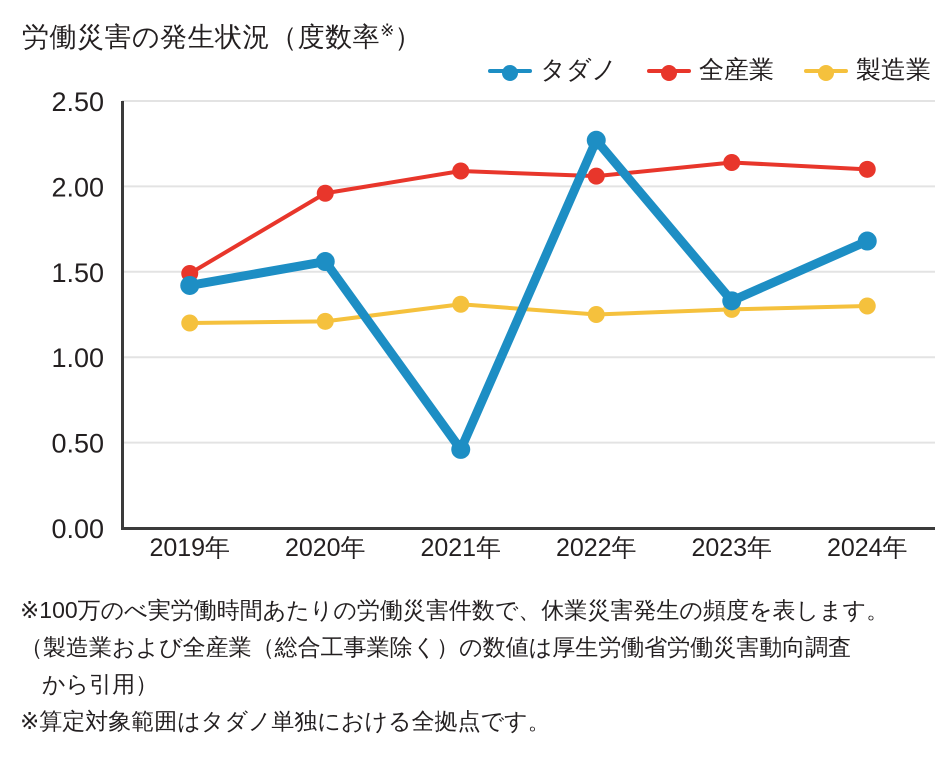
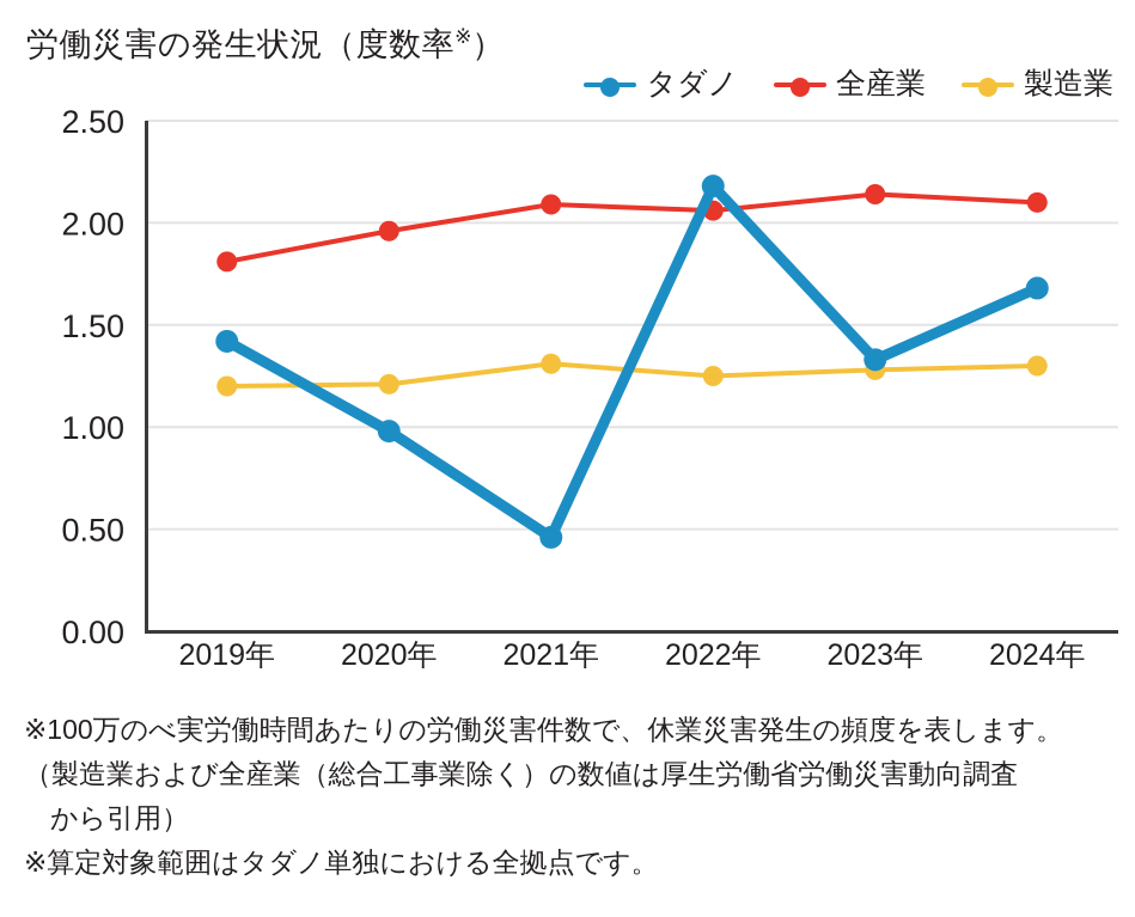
全産業/2019年: 1.49 -> 1.81
タダノ/2020年: 1.56 -> 0.98
タダノ/2022年: 2.27 -> 2.18
